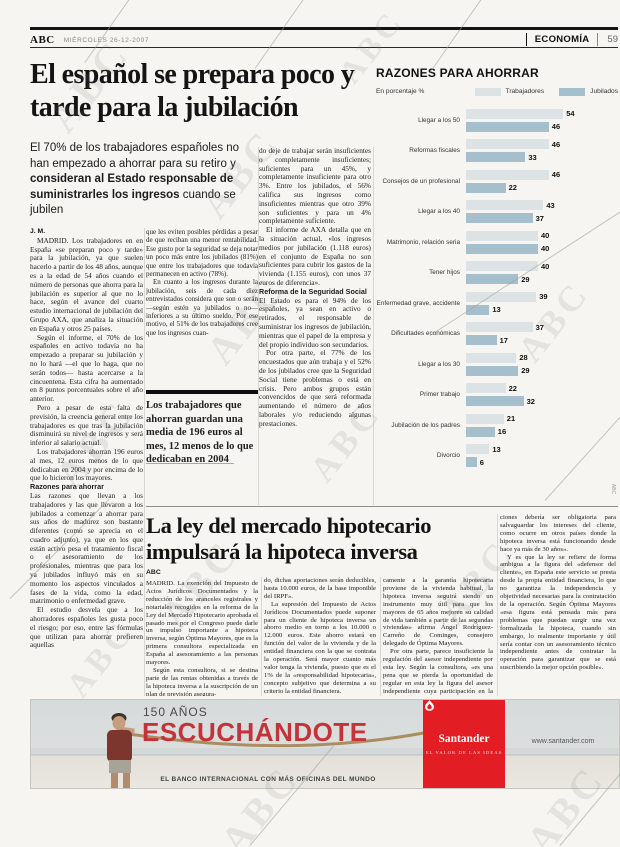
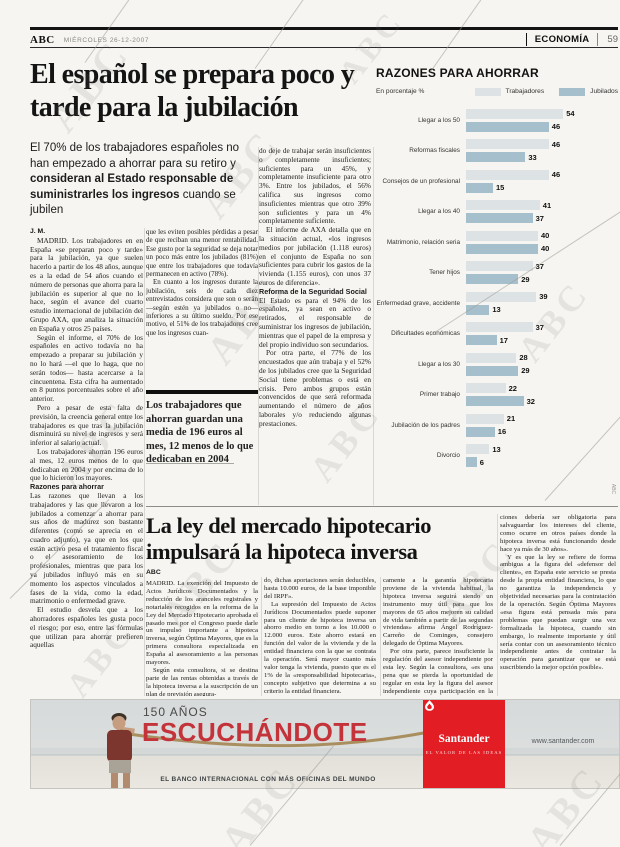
Jubilados/Consejos de un profesional: 22 -> 15
Trabajadores/Llegar a los 40: 43 -> 41
Trabajadores/Tener hijos: 40 -> 37
